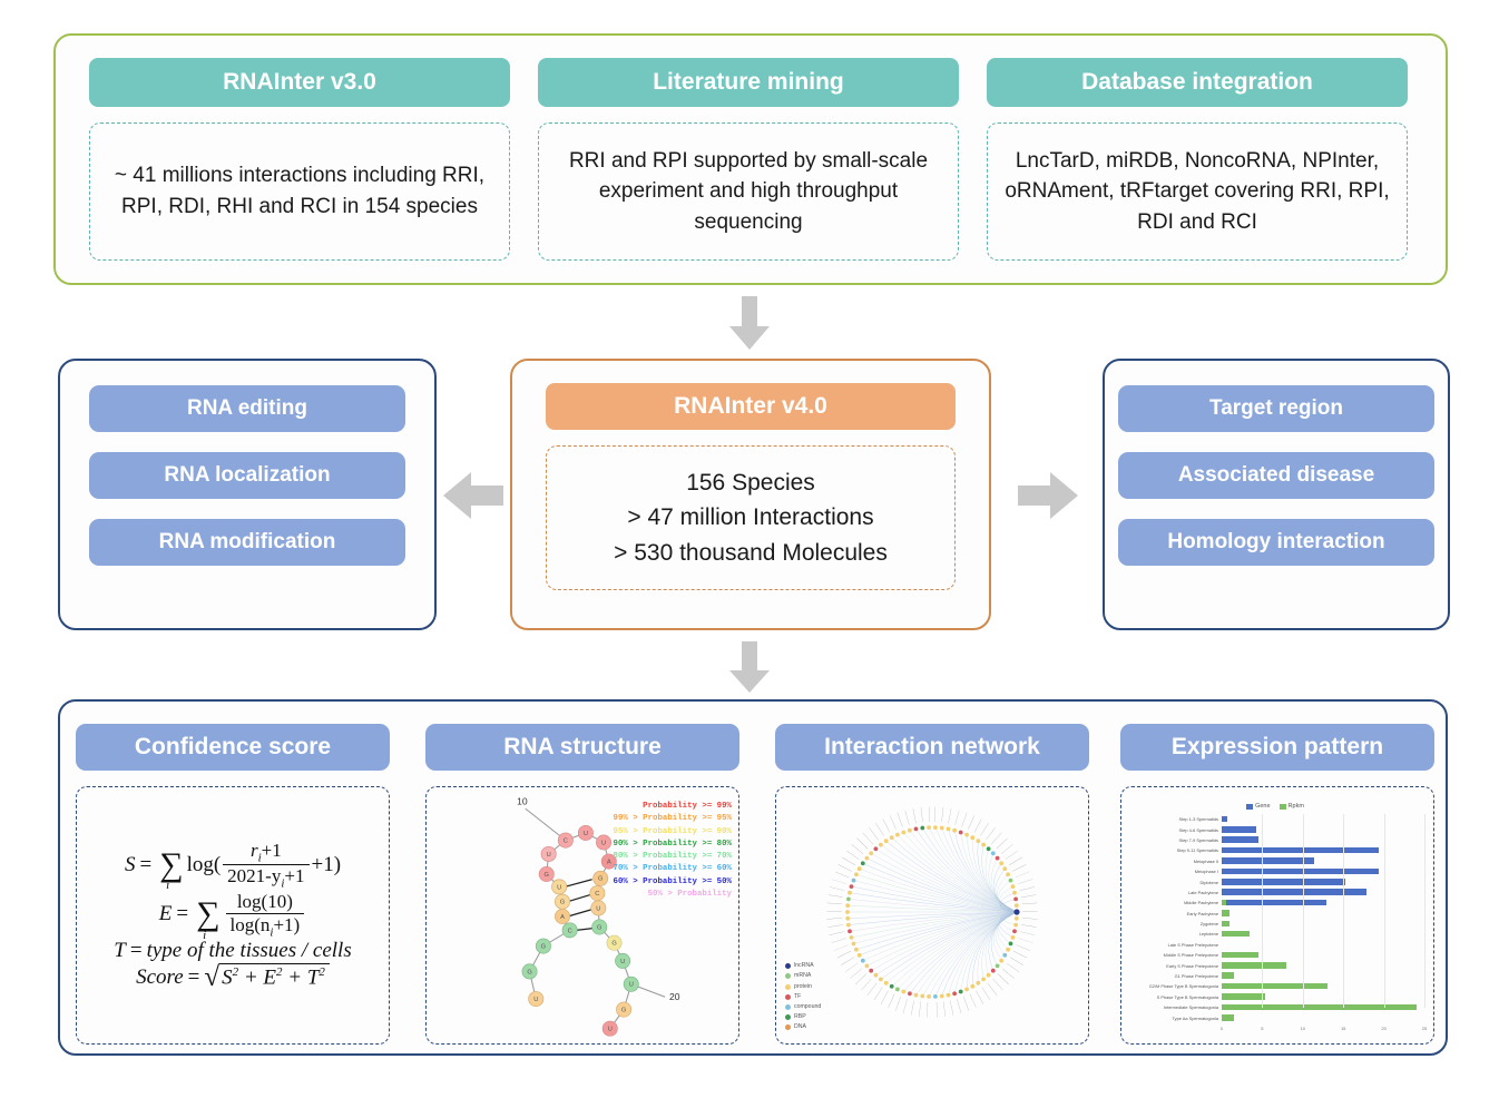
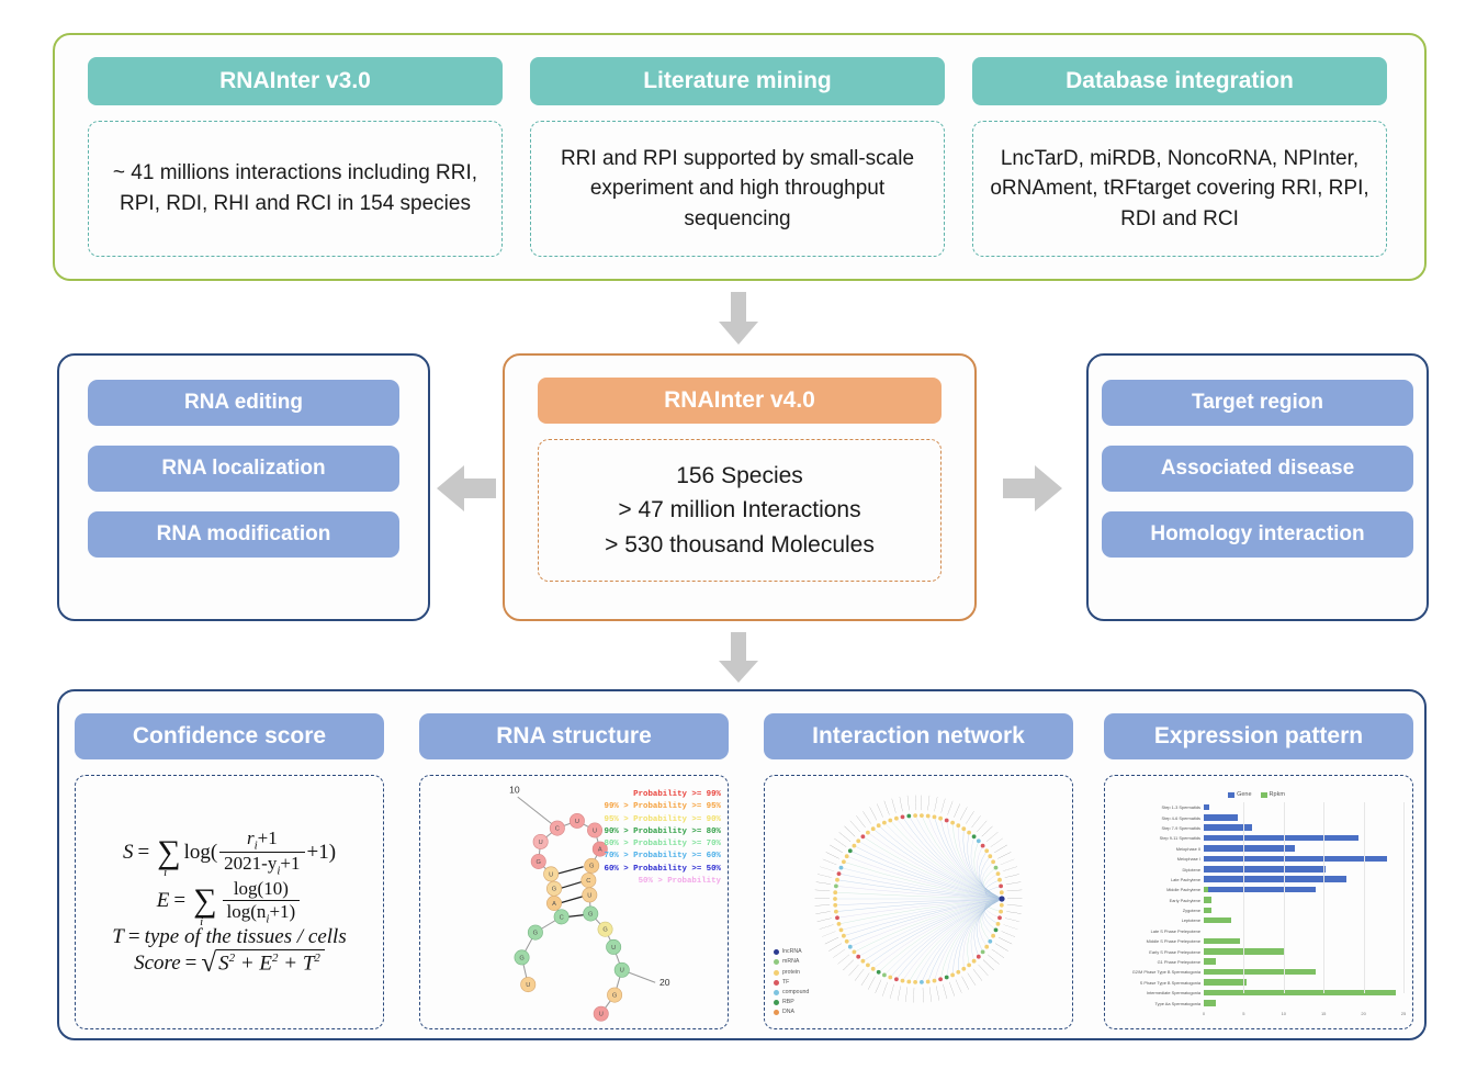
Gene/Step 7-9 Spermatids: 5 -> 6
Gene/Meiophase I: 19 -> 23
Gene/Middle Pachytene: 13 -> 14
Rpkm/Early S Phase Prelepotene: 8 -> 10
Rpkm/G2/M Phase Type B Spermatogonia: 13 -> 14
